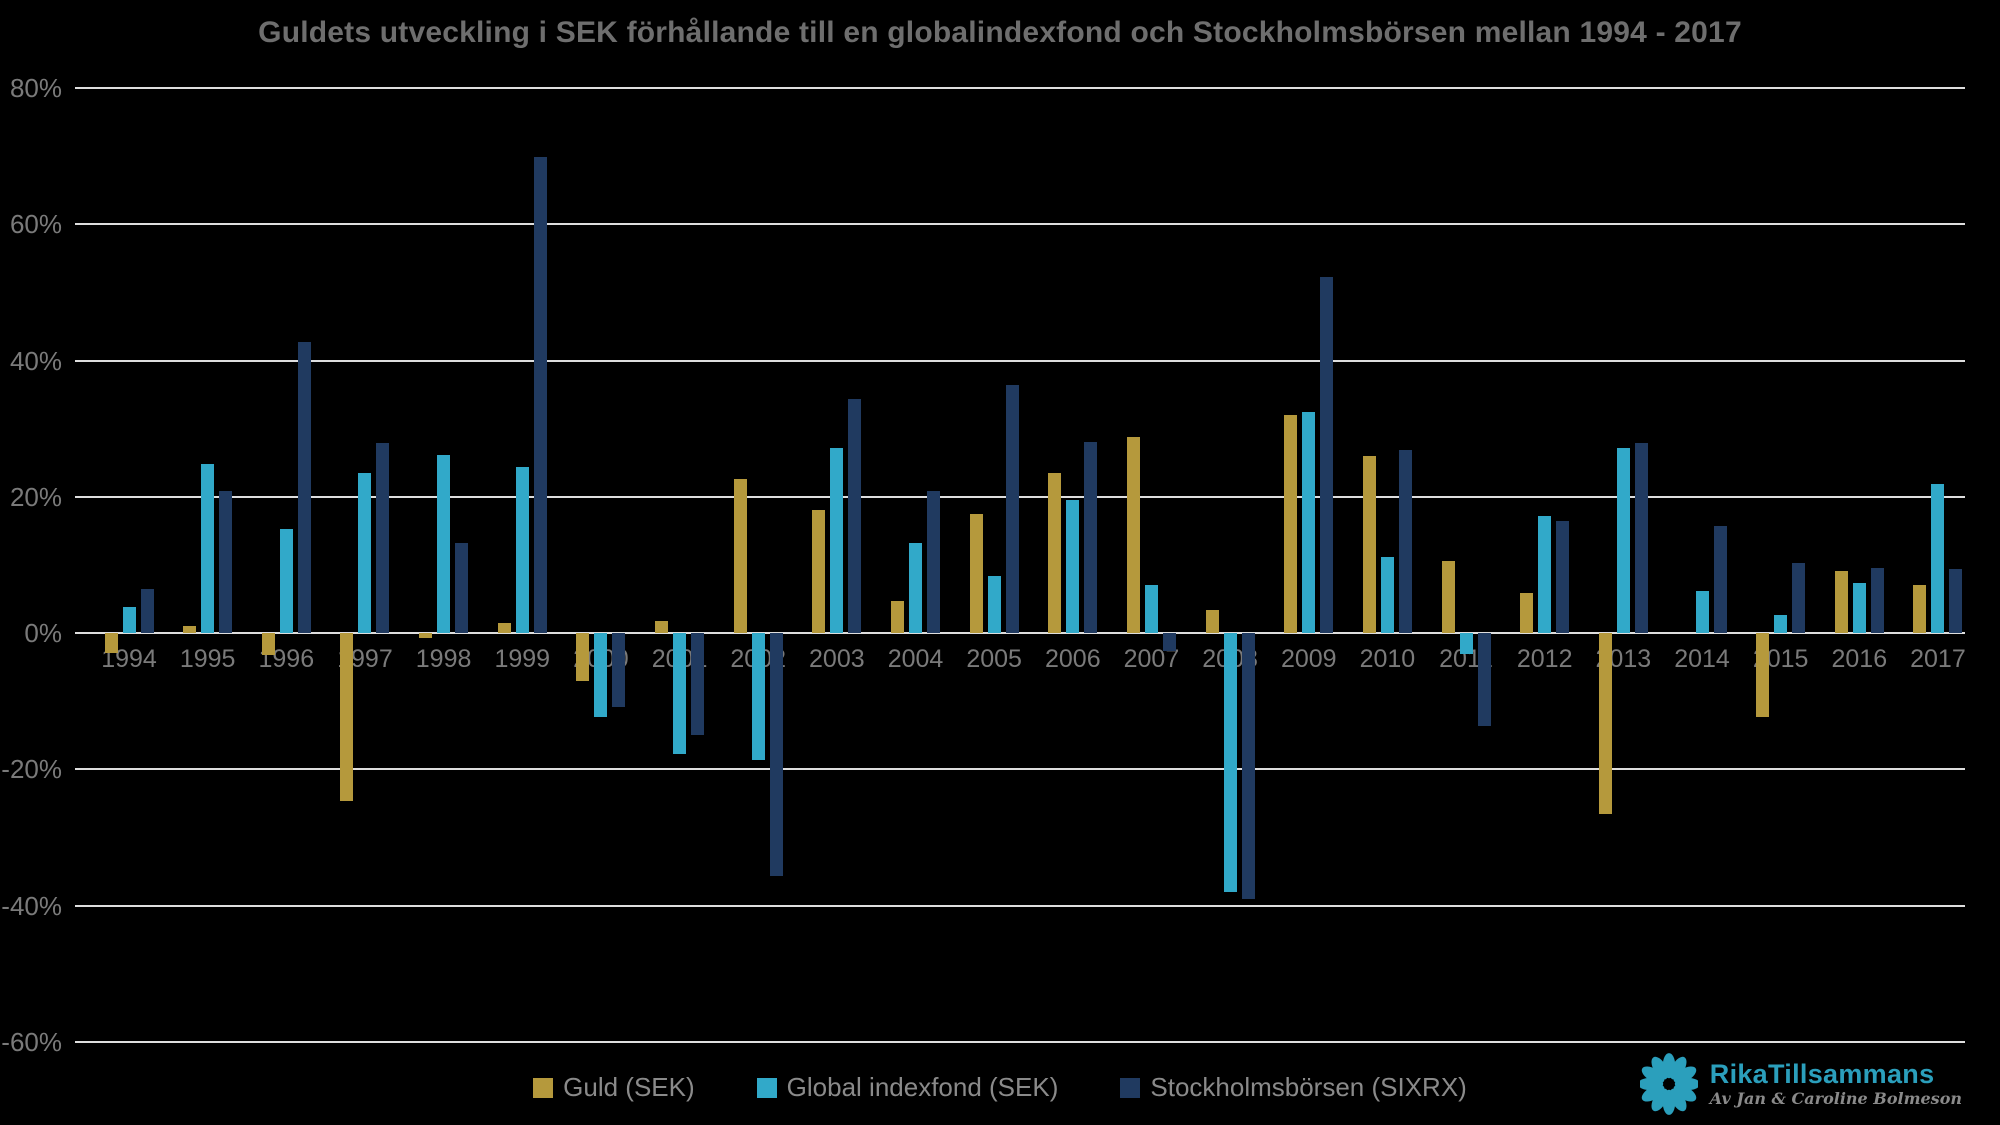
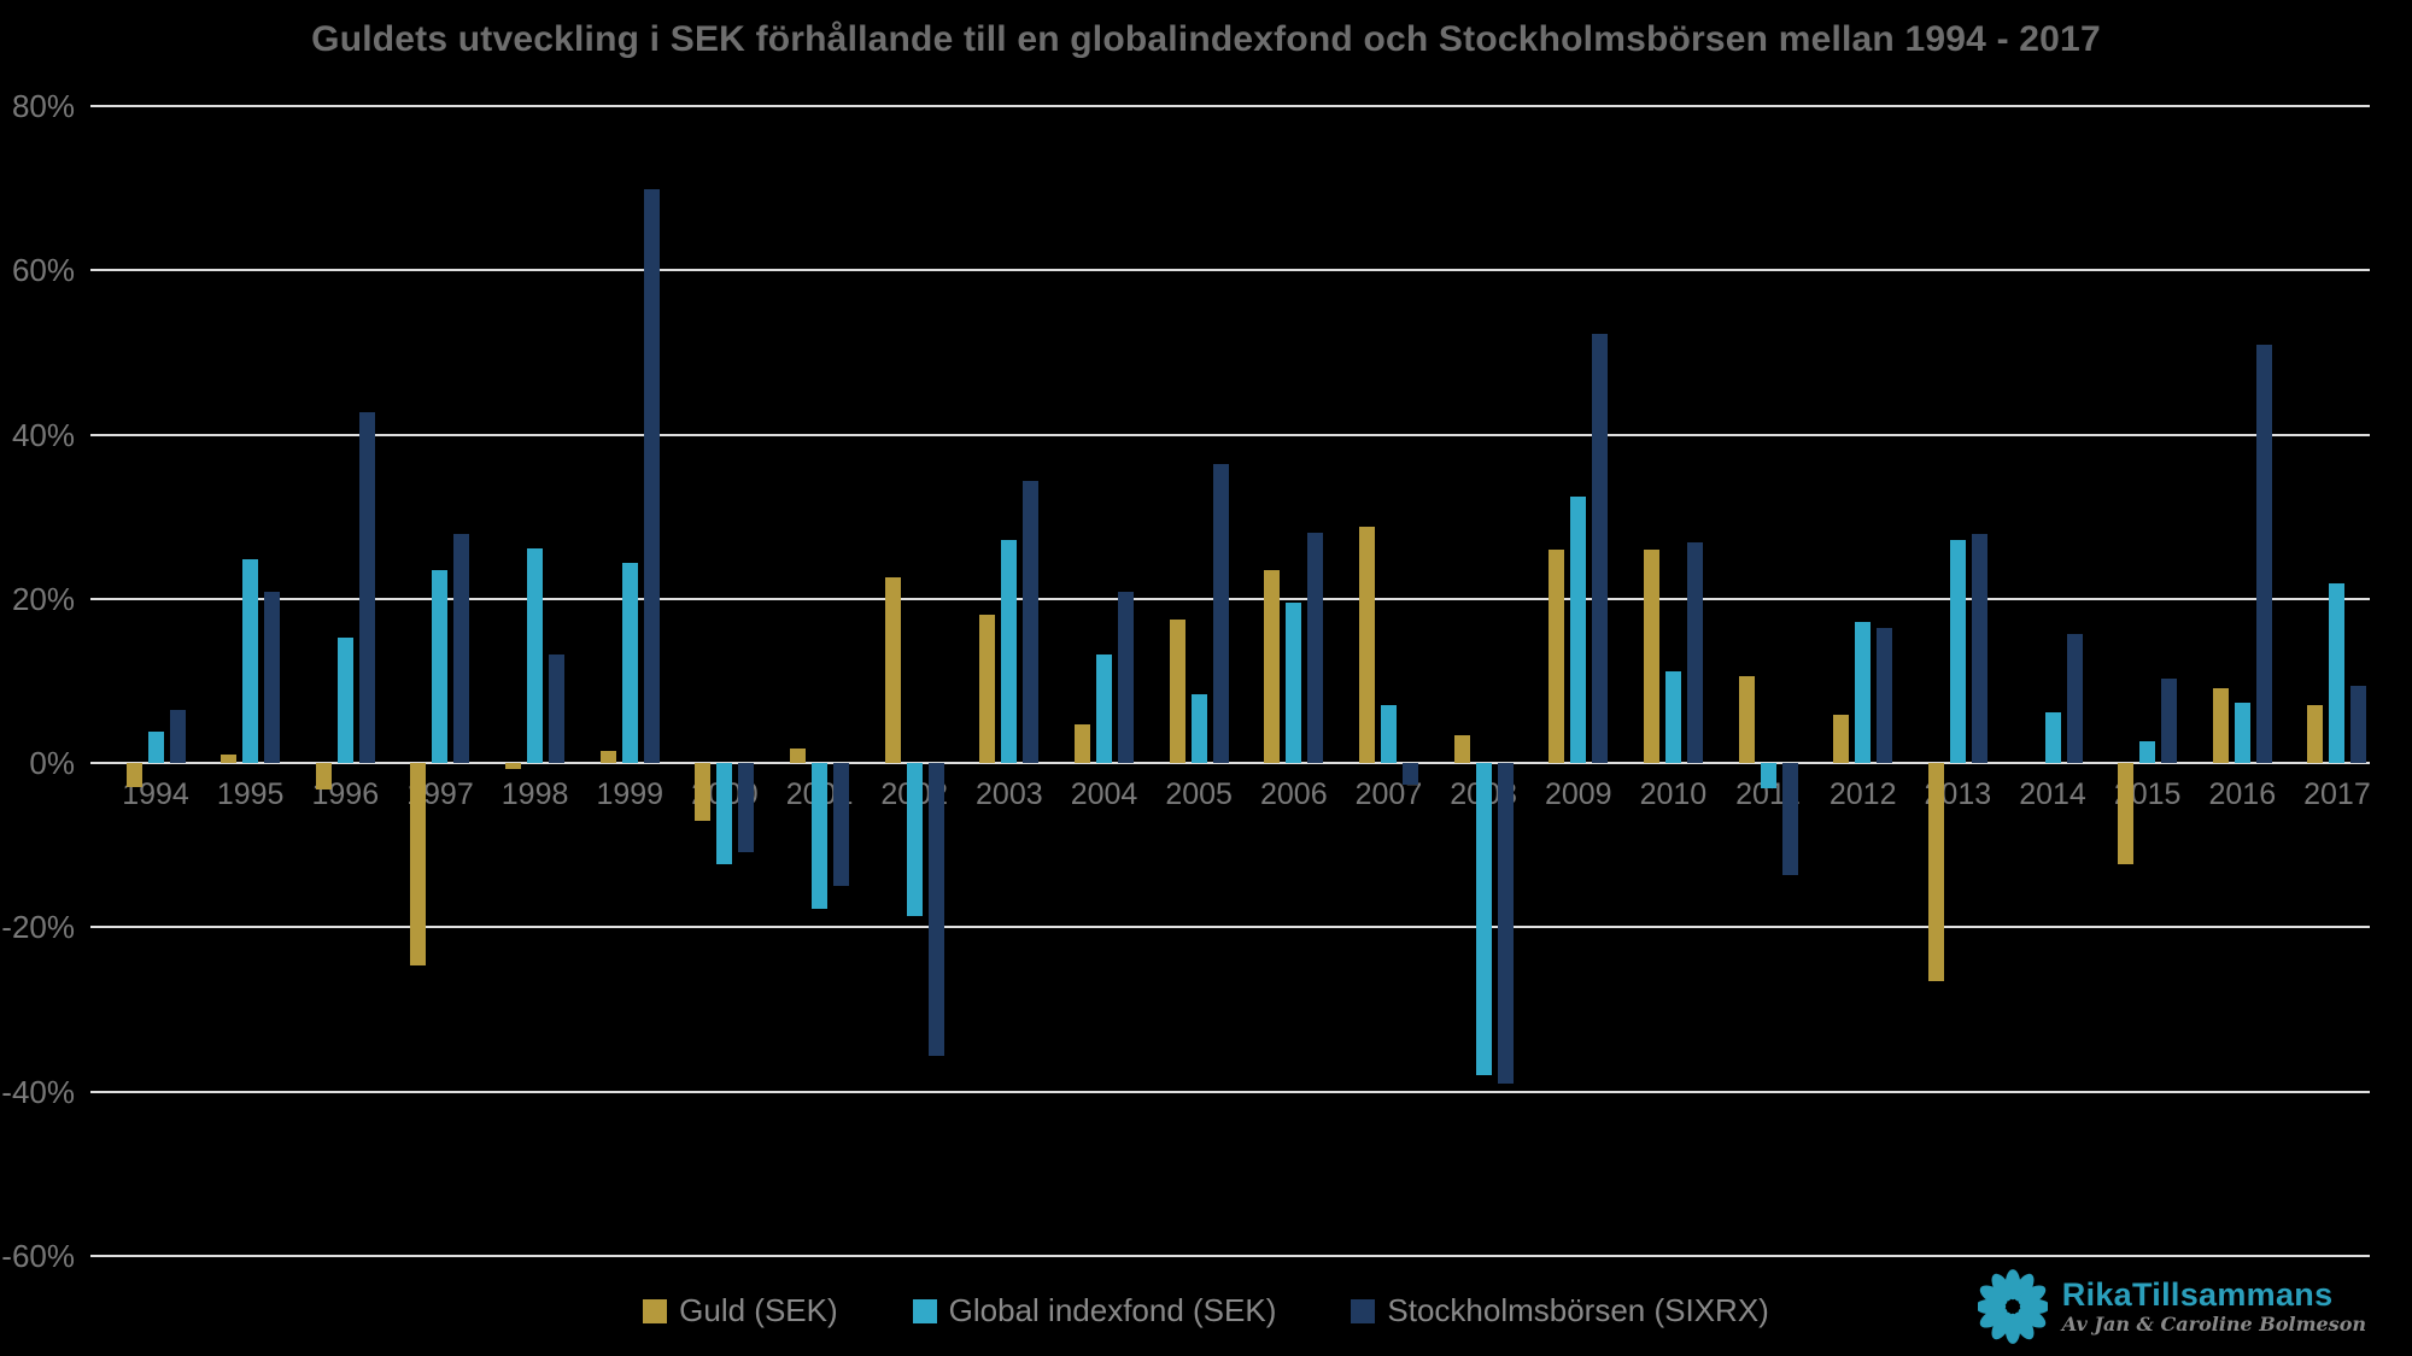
Guld (SEK)/2009: 32% -> 26%
Stockholmsbörsen (SIXRX)/2016: 10% -> 51%
